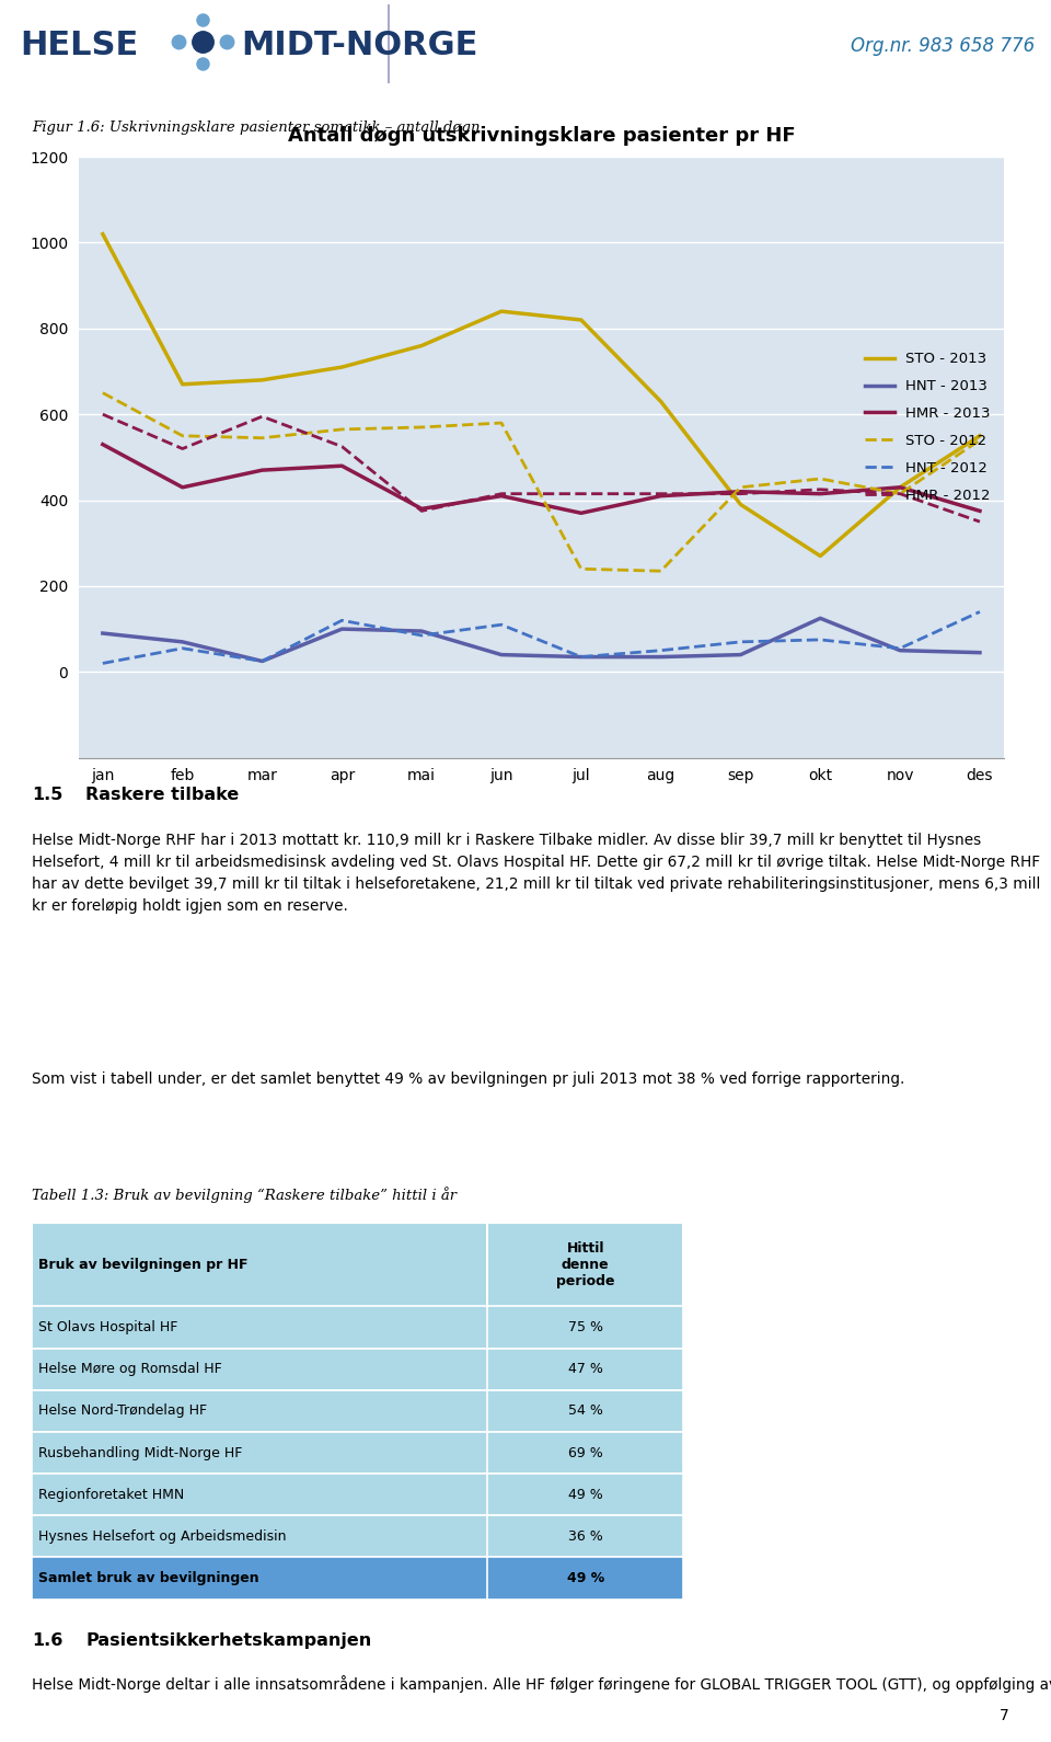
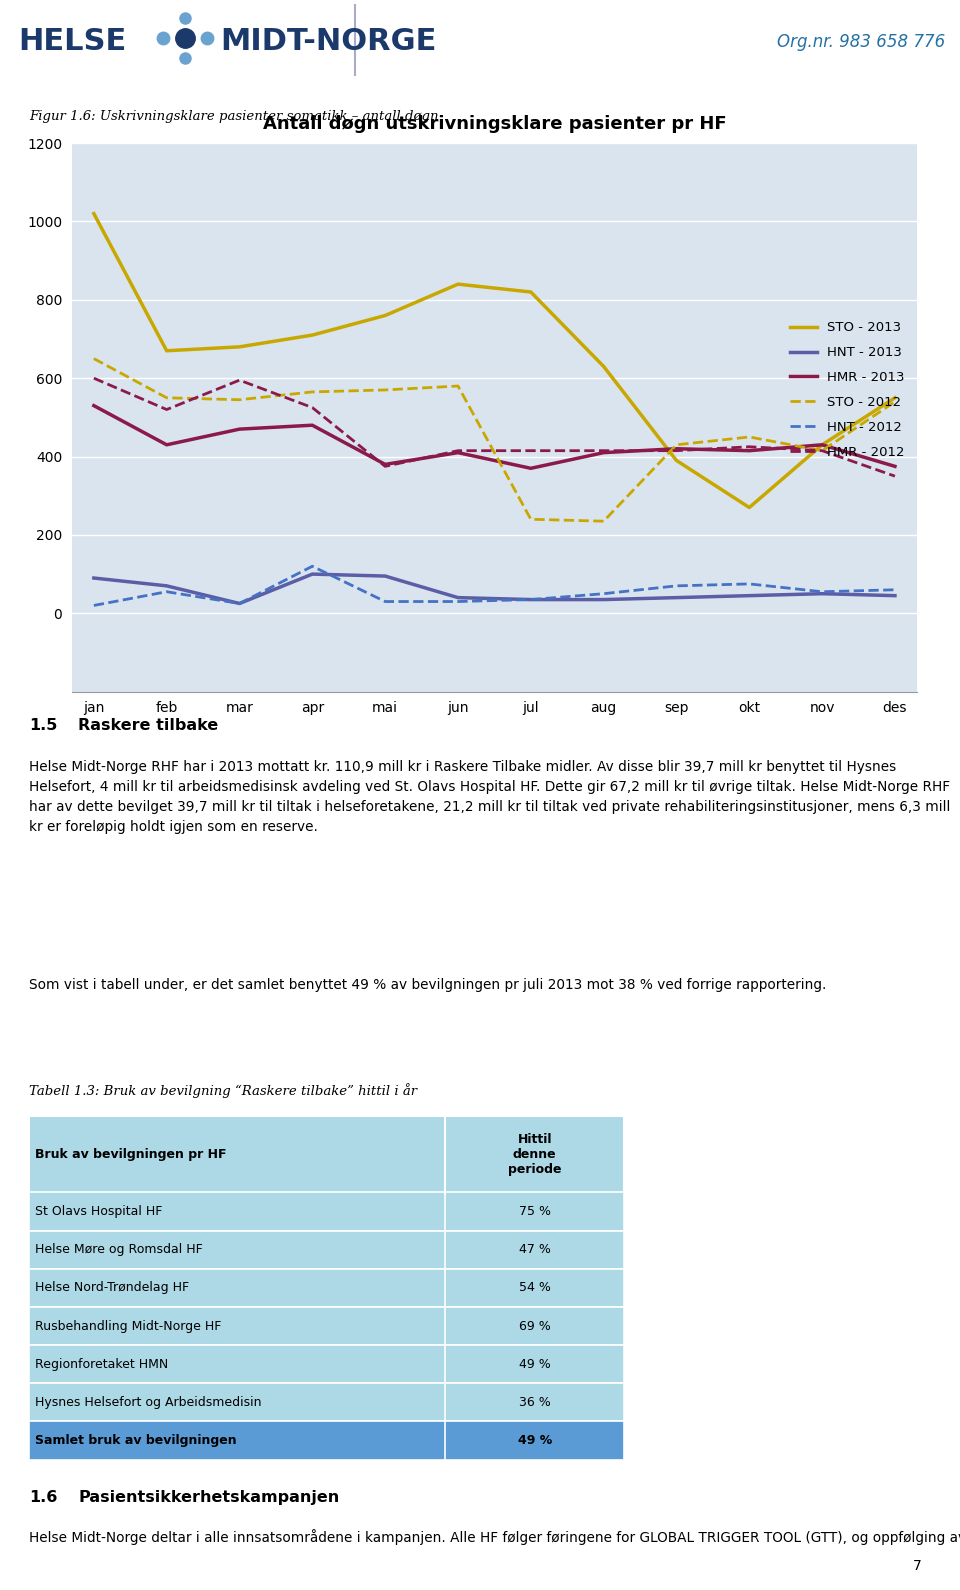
HNT - 2012/mai: 85 -> 30
HNT - 2012/jun: 110 -> 30
HNT - 2013/okt: 125 -> 45
HNT - 2012/des: 140 -> 60
